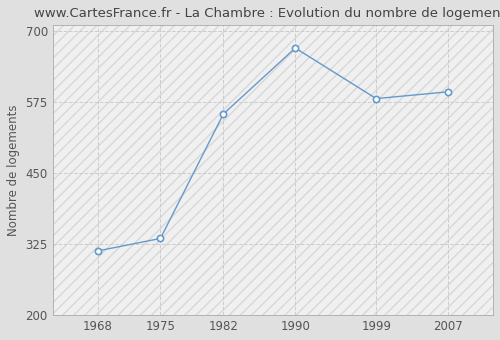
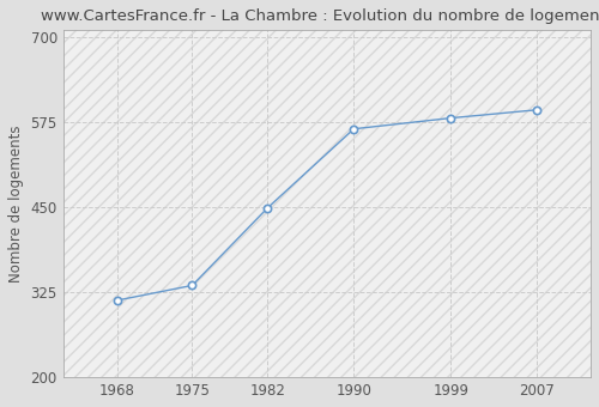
1982: 554 -> 449
1990: 670 -> 565
